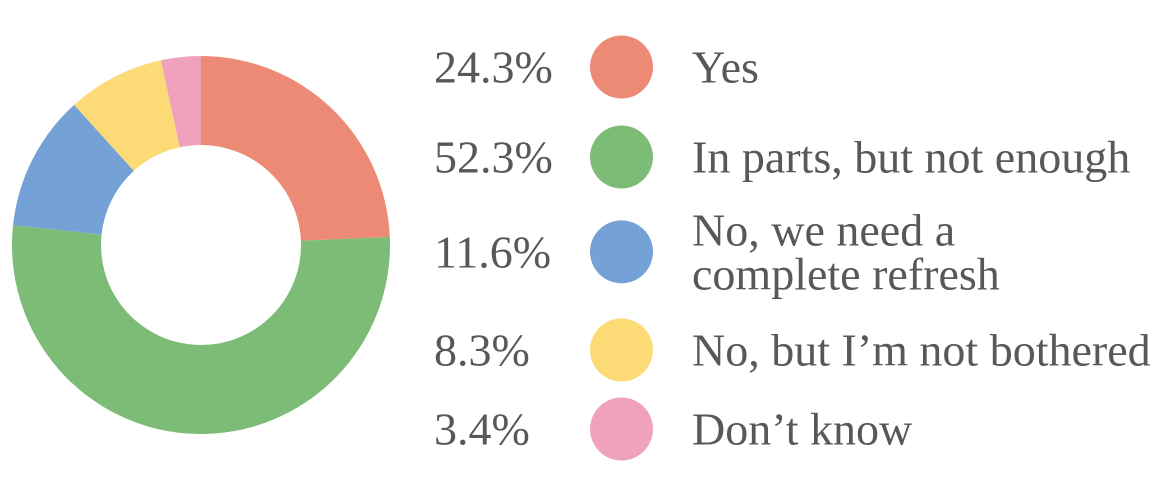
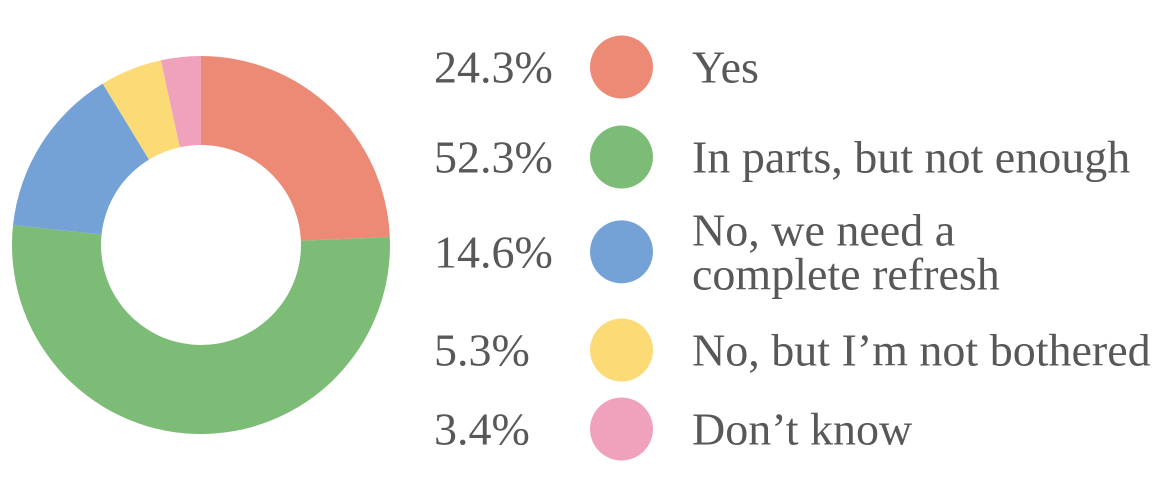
No, we need a complete refresh: 11.6% -> 14.6%
No, but I’m not bothered: 8.3% -> 5.3%
